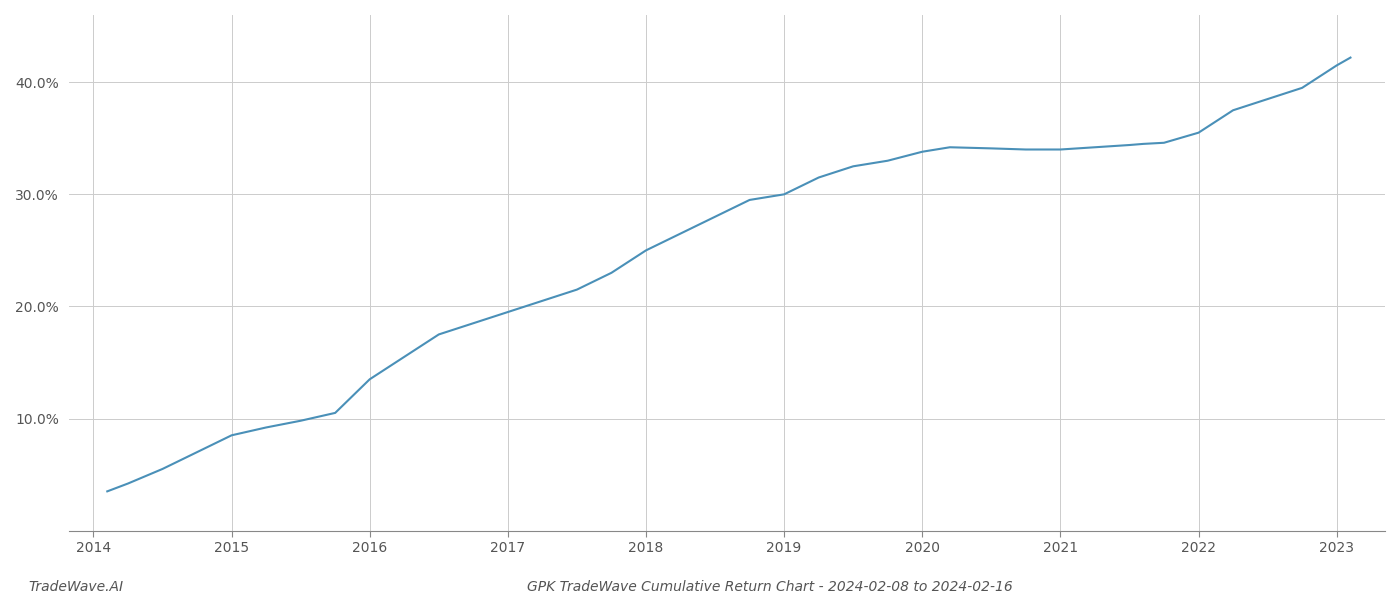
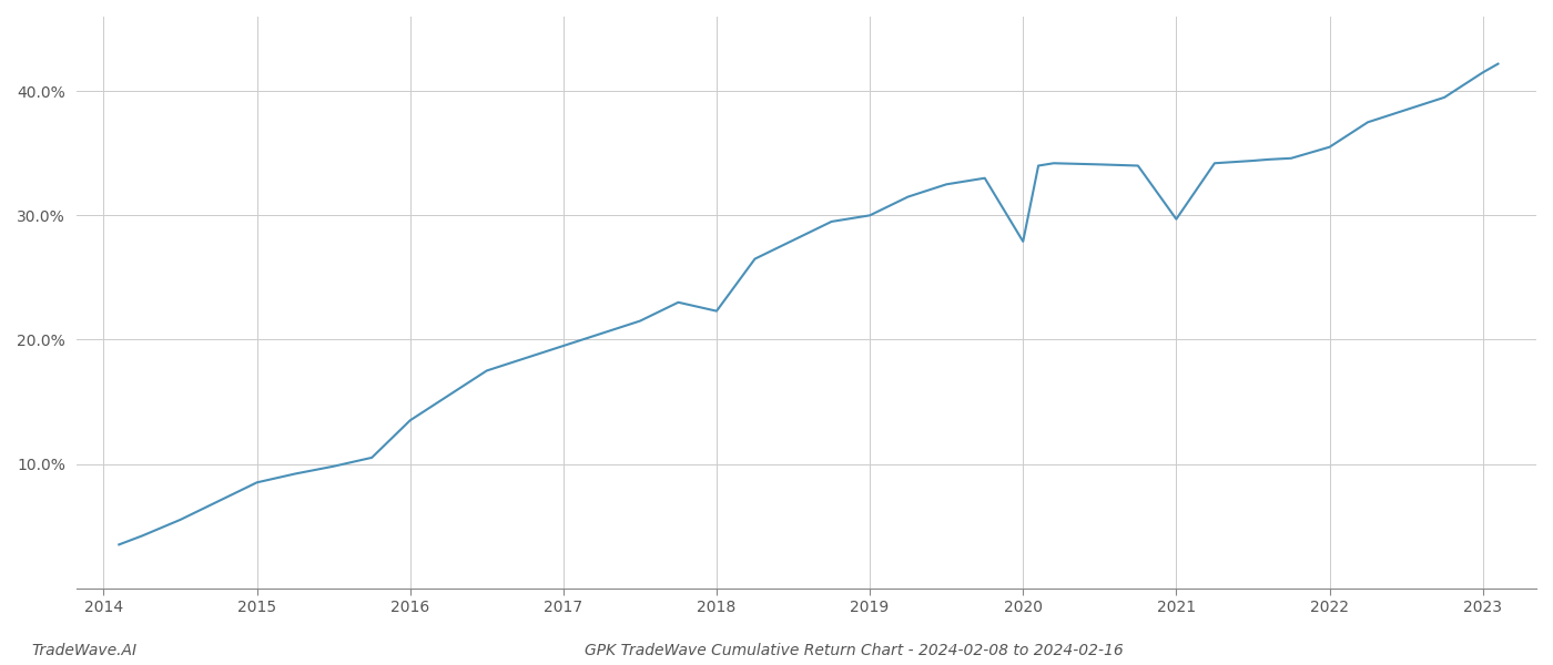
2018: 25.0% -> 22.3%
2020: 33.8% -> 27.9%
2021: 34.0% -> 29.7%
